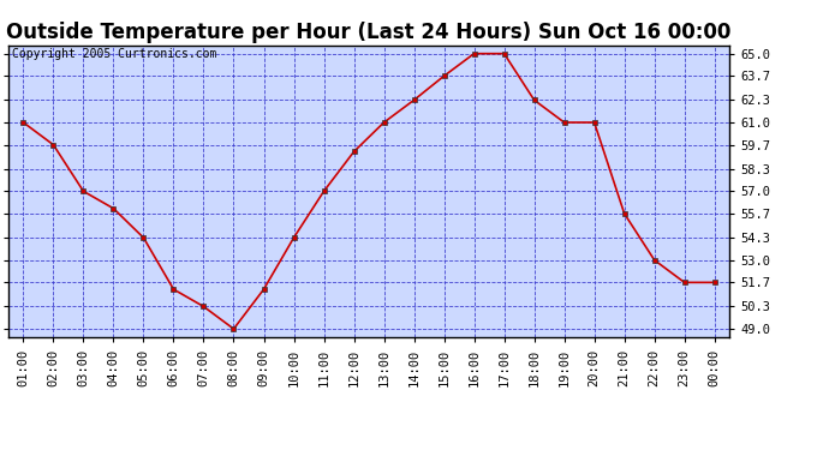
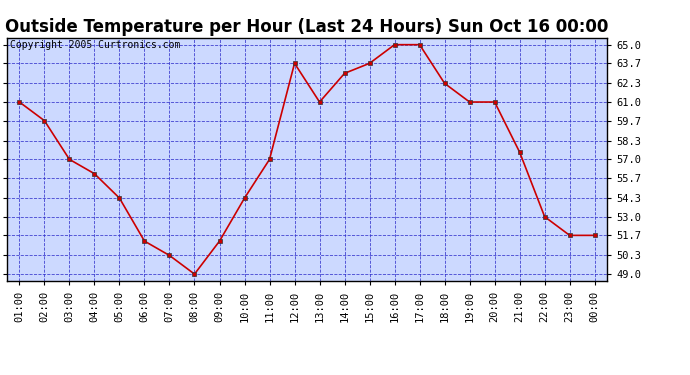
12:00: 59.3 -> 63.7
14:00: 62.3 -> 63.0
21:00: 55.7 -> 57.5
